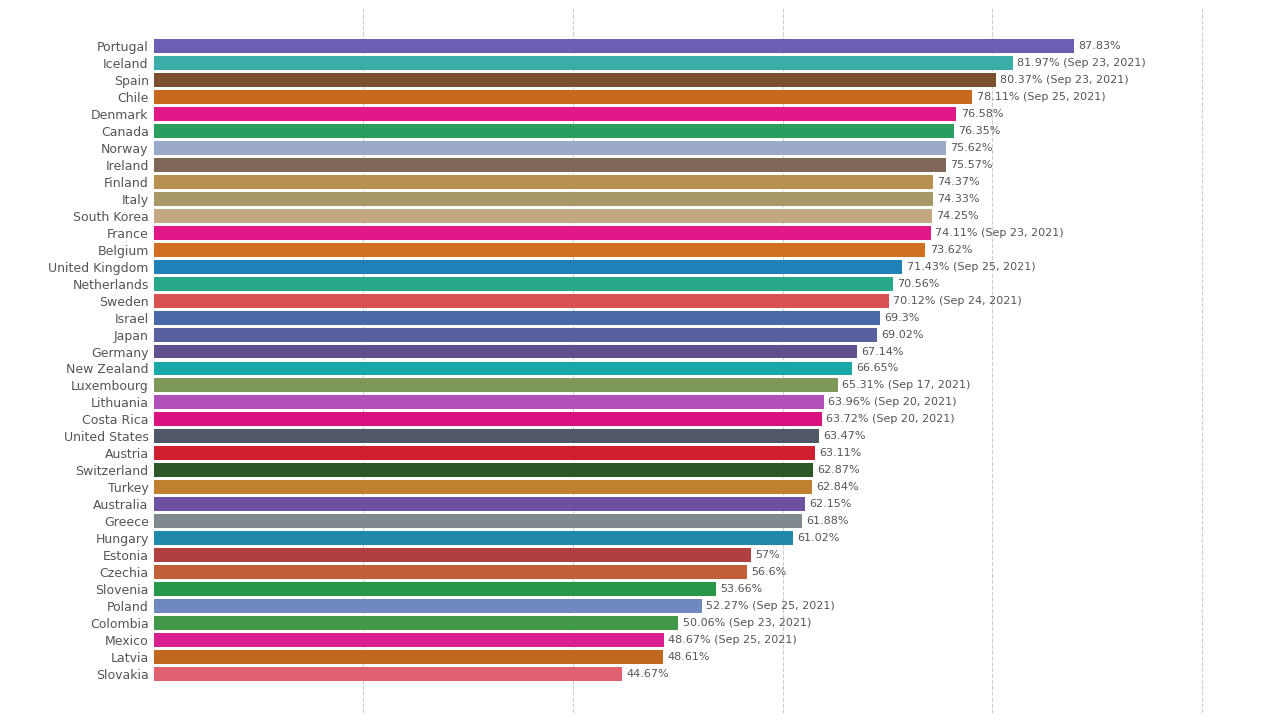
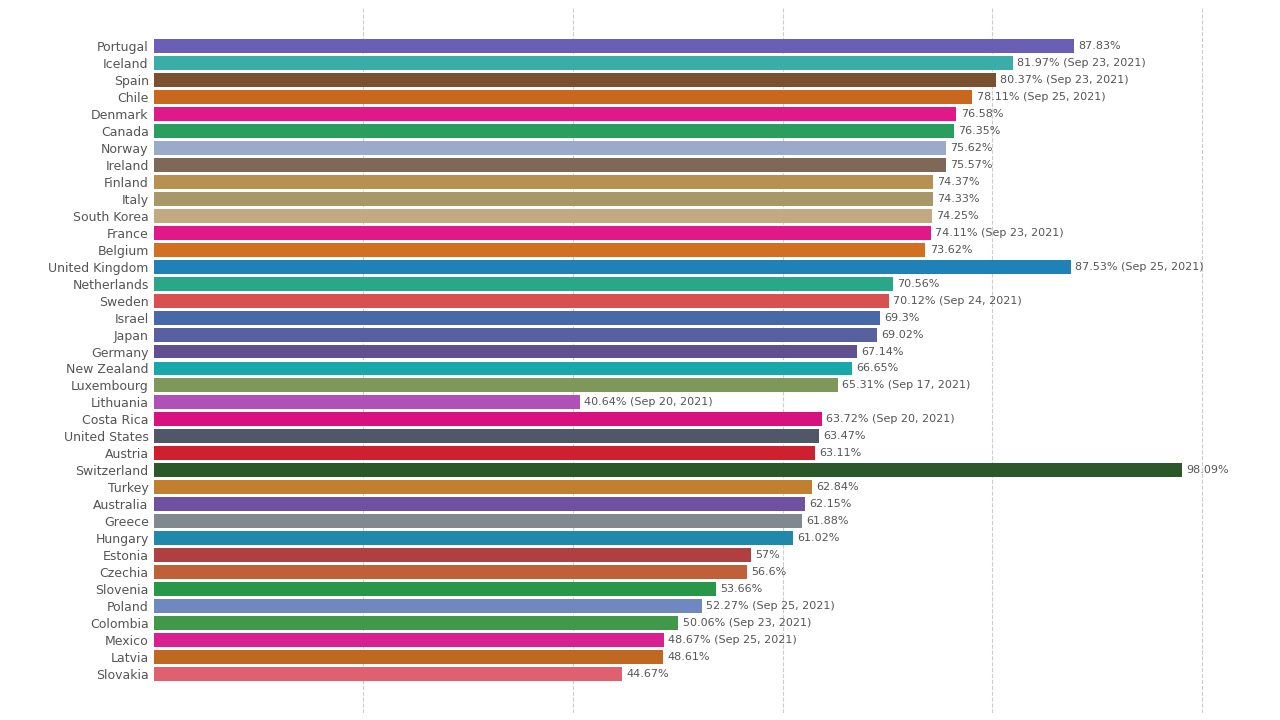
United Kingdom: 71.43% -> 87.53%
Lithuania: 63.96% -> 40.64%
Switzerland: 62.87% -> 98.09%
